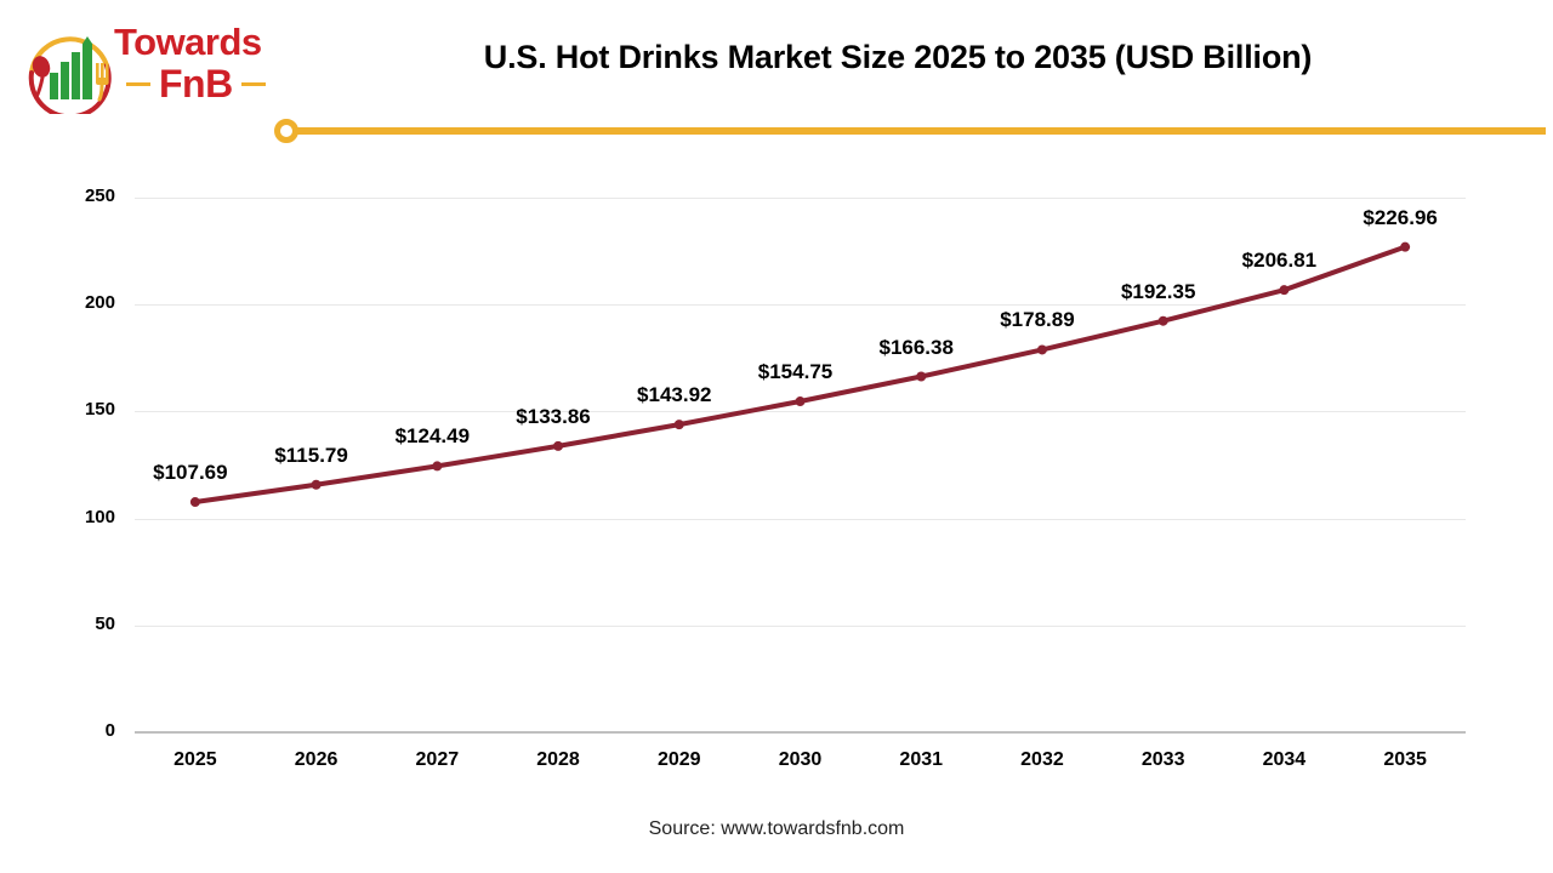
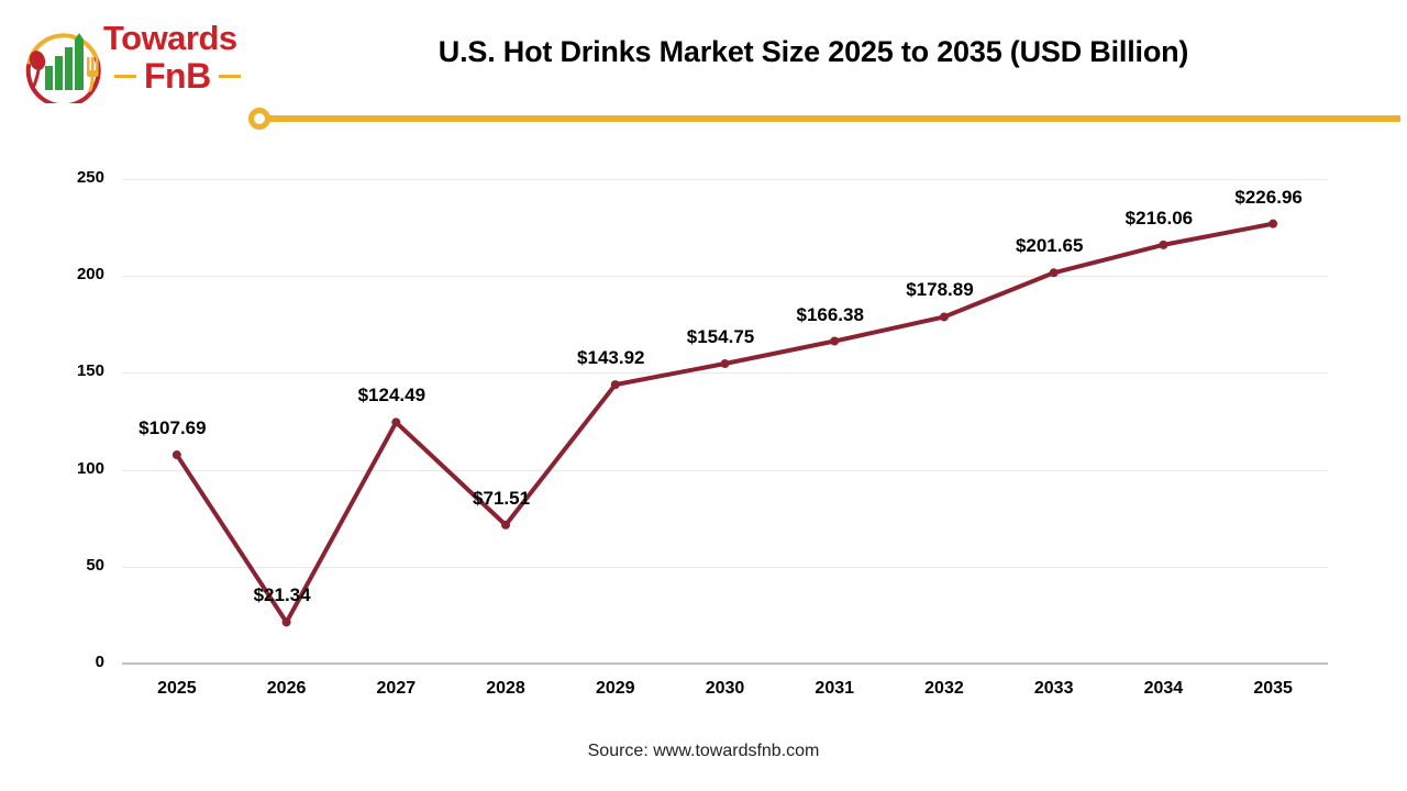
2026: $115.79 -> $21.34
2028: $133.86 -> $71.51
2033: $192.35 -> $201.65
2034: $206.81 -> $216.06
